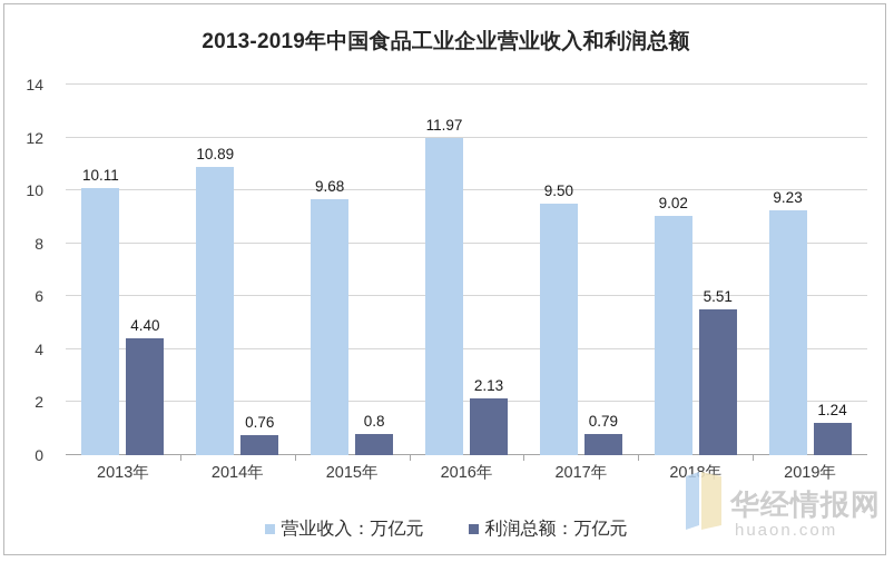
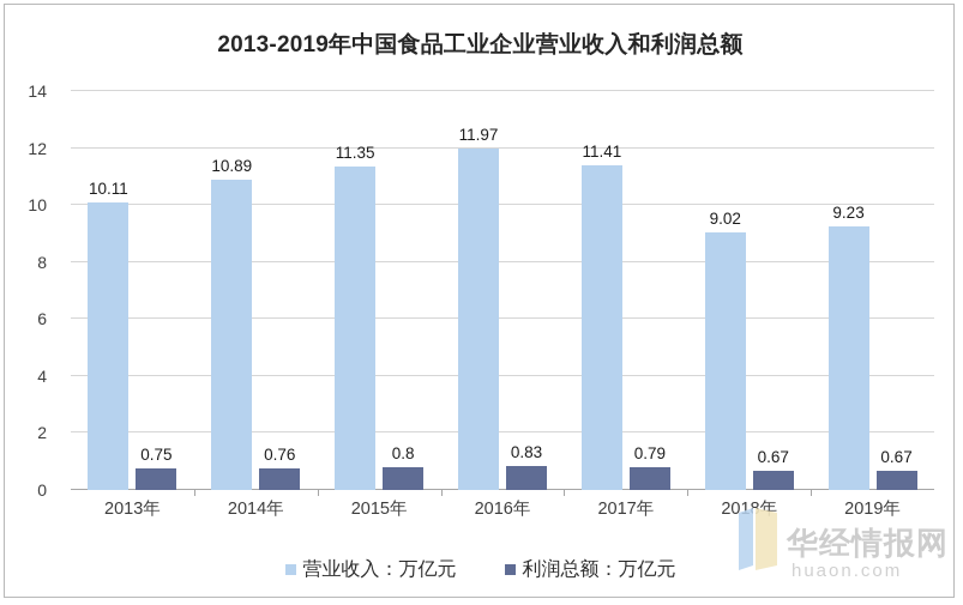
利润总额：万亿元/2013年: 4.40 -> 0.75
营业收入：万亿元/2015年: 9.68 -> 11.35
利润总额：万亿元/2016年: 2.13 -> 0.83
营业收入：万亿元/2017年: 9.50 -> 11.41
利润总额：万亿元/2018年: 5.51 -> 0.67
利润总额：万亿元/2019年: 1.24 -> 0.67
